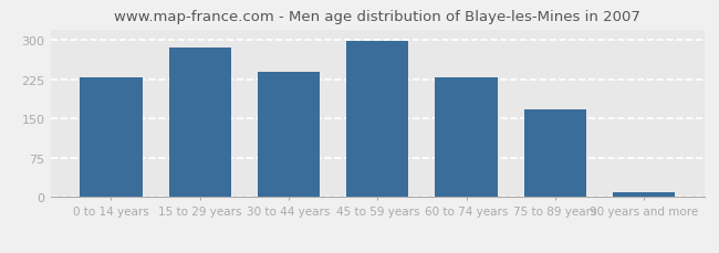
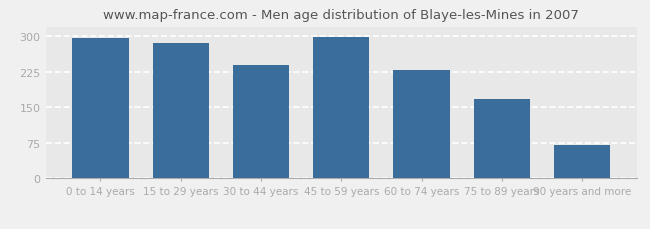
0 to 14 years: 228 -> 295
90 years and more: 10 -> 70
